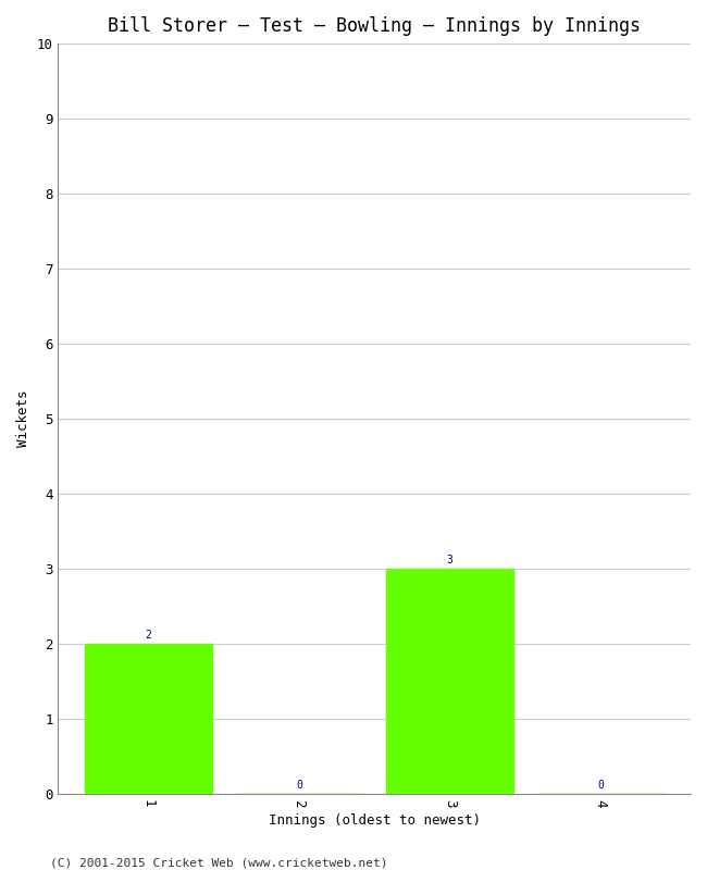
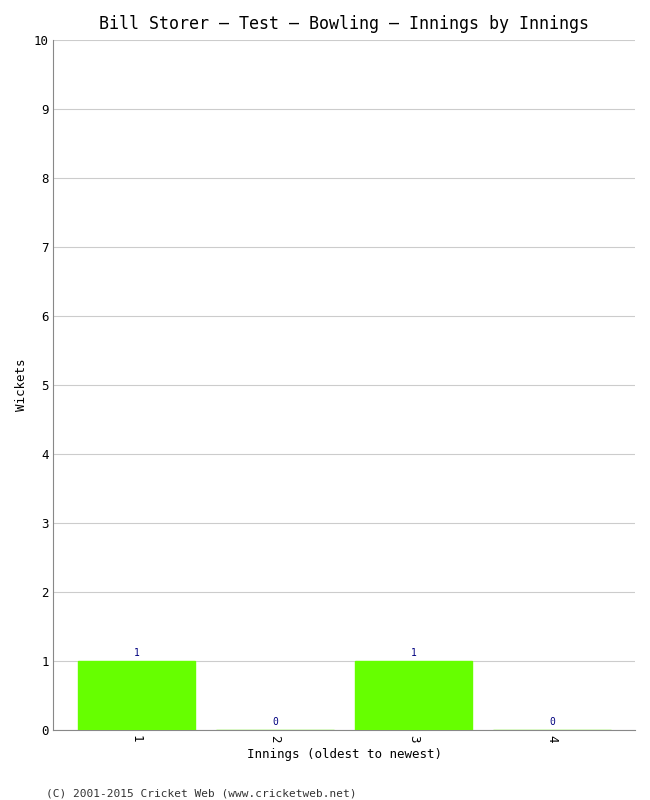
1: 2 -> 1
3: 3 -> 1
